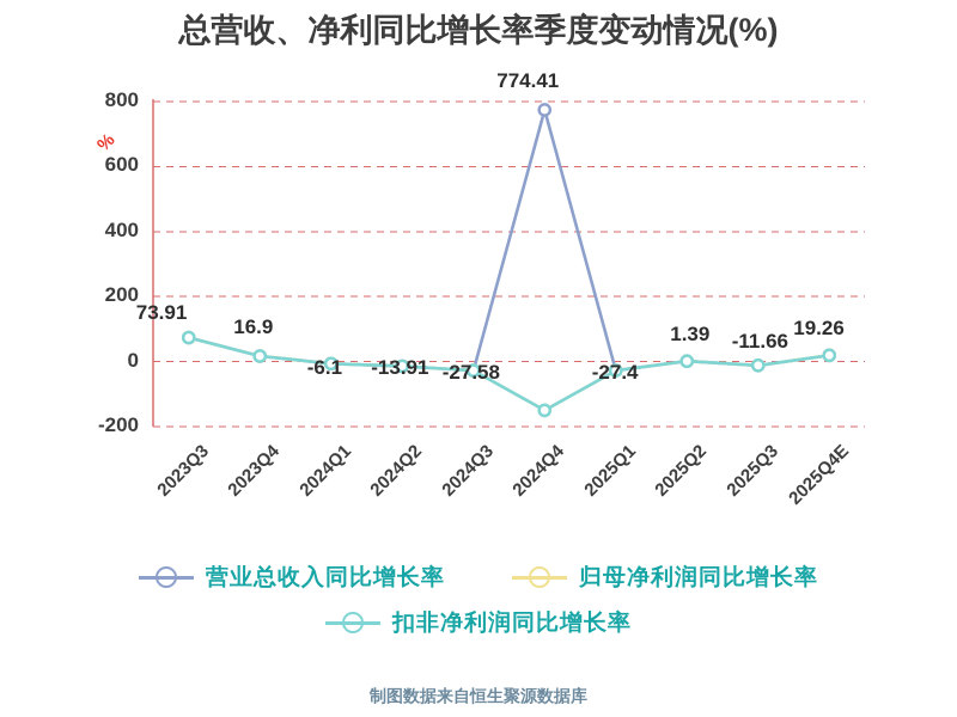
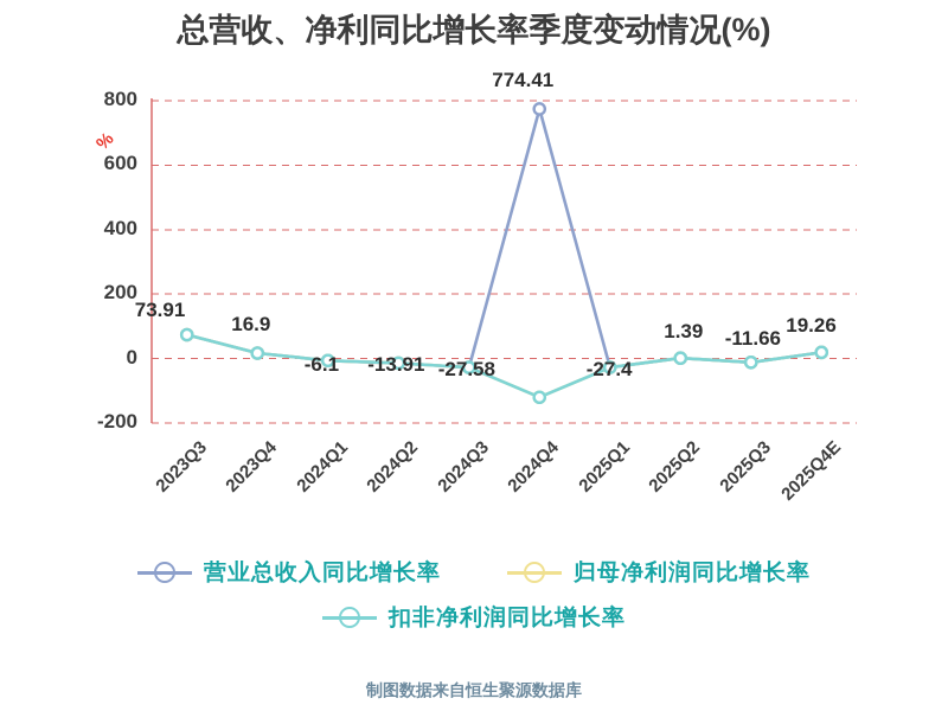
归母净利润同比增长率/2024Q4: -150 -> -120
扣非净利润同比增长率/2024Q4: -150 -> -120
